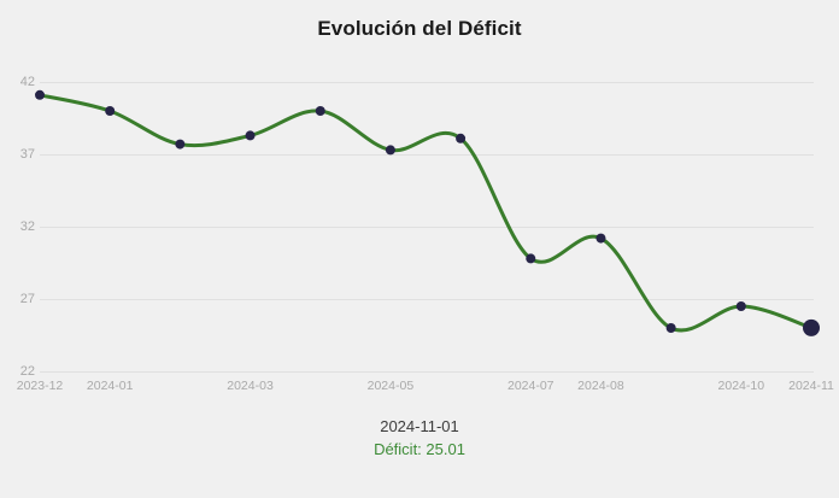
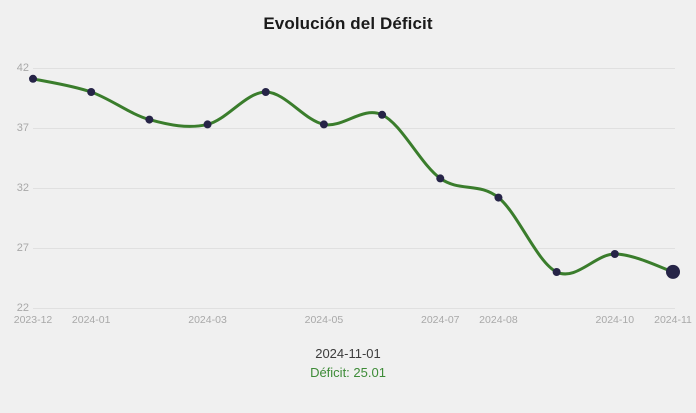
2024-03: 38.3 -> 37.3
2024-07: 29.8 -> 32.8
